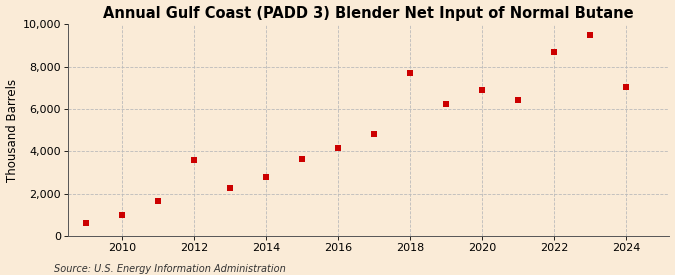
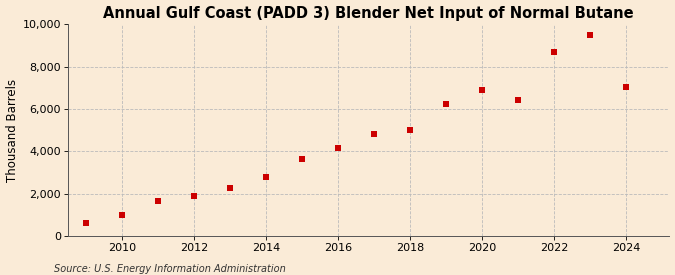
2012: 3,600 -> 1,900
2018: 7,700 -> 5,000
